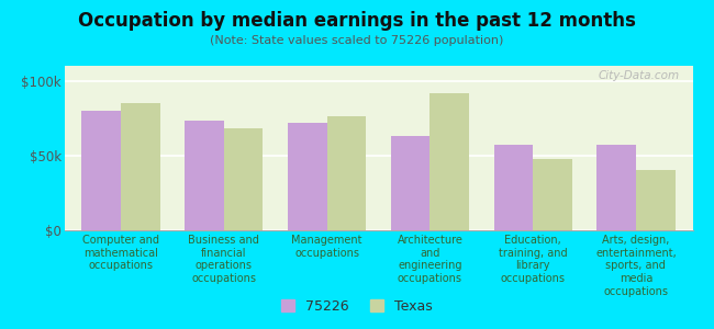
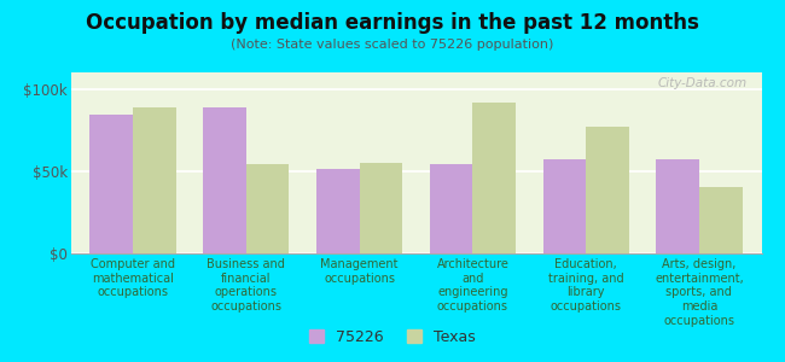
75226/Computer and mathematical occupations: $80k -> $84k
Texas/Computer and mathematical occupations: $85k -> $89k
75226/Business and financial operations occupations: $73k -> $89k
Texas/Business and financial operations occupations: $68k -> $54k
75226/Management occupations: $72k -> $51k
Texas/Management occupations: $76k -> $55k
75226/Architecture and engineering occupations: $63k -> $54k
Texas/Education, training, and library occupations: $48k -> $77k
